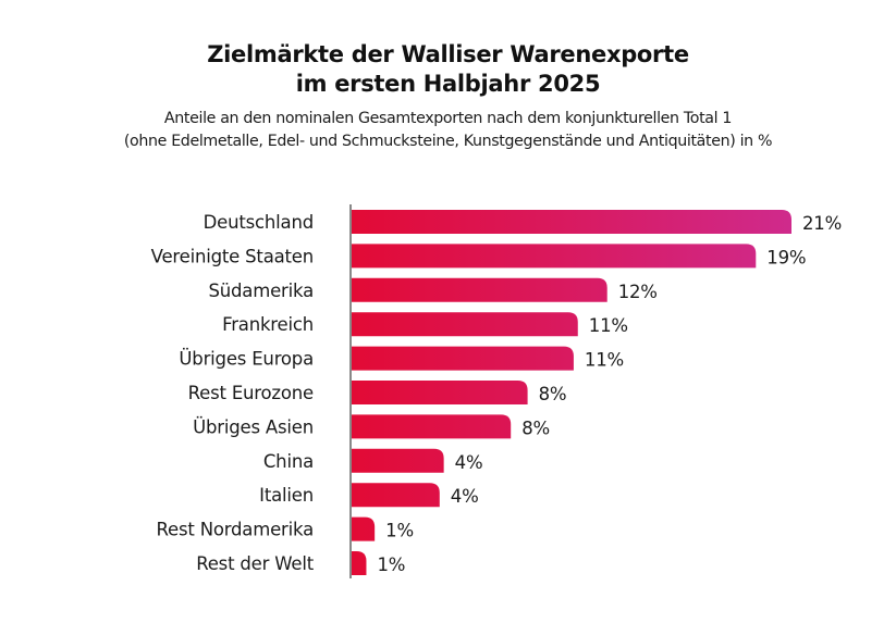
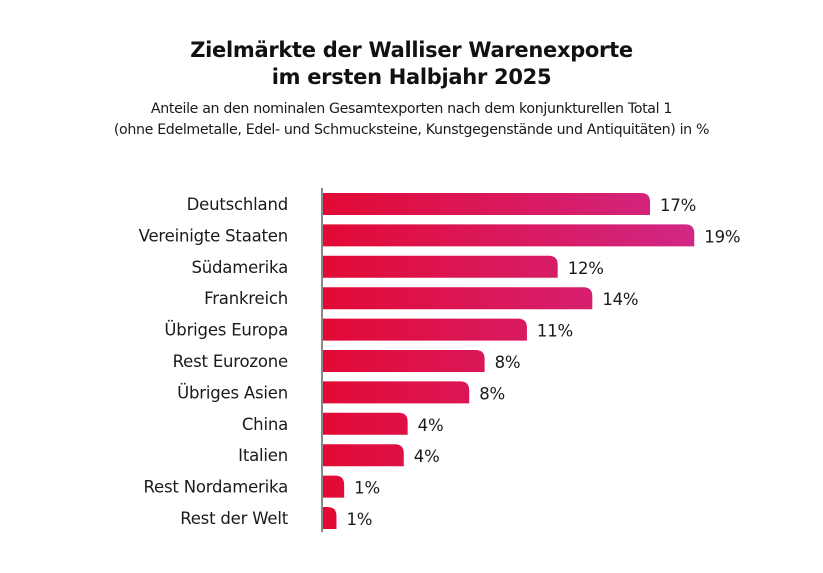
Deutschland: 21% -> 17%
Frankreich: 11% -> 14%
